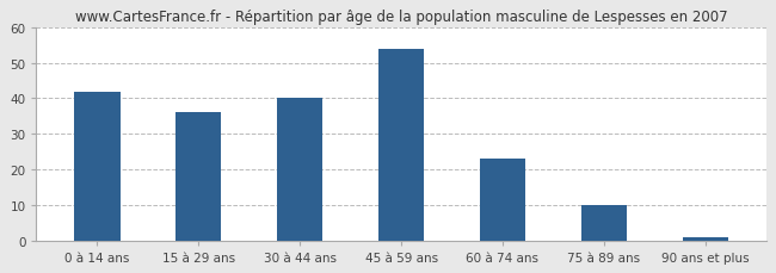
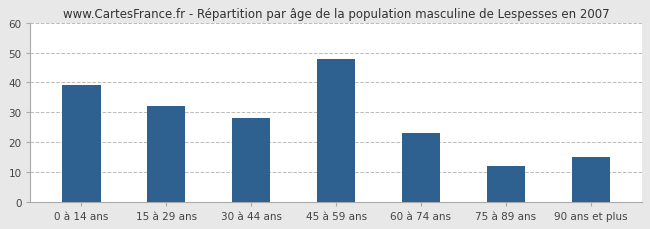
0 à 14 ans: 42 -> 39
15 à 29 ans: 36 -> 32
30 à 44 ans: 40 -> 28
45 à 59 ans: 54 -> 48
75 à 89 ans: 10 -> 12
90 ans et plus: 1 -> 15
